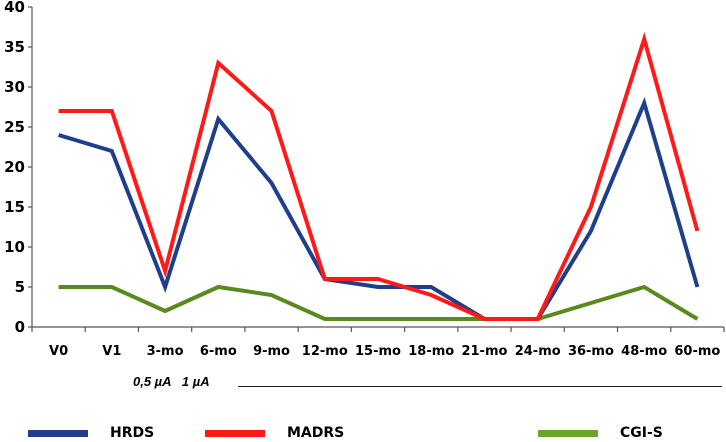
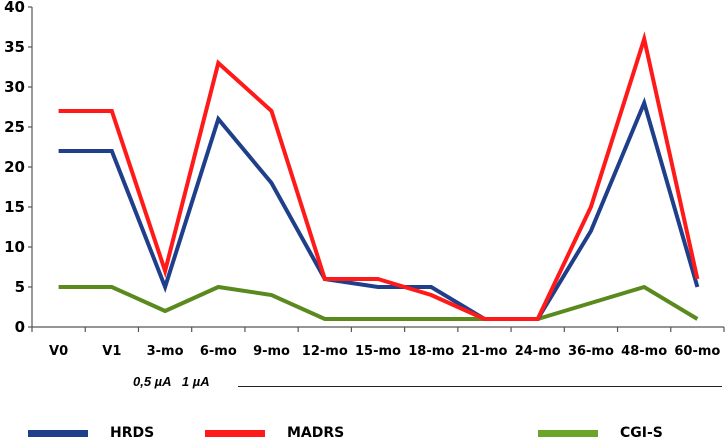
HRDS/V0: 24 -> 22
MADRS/60-mo: 12 -> 6
